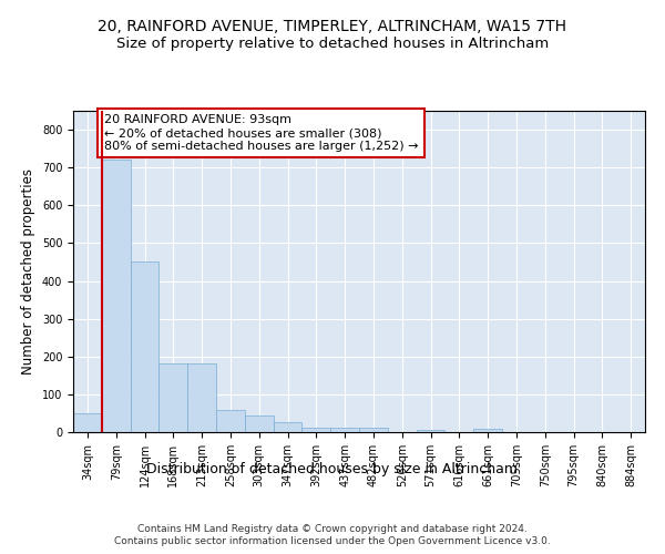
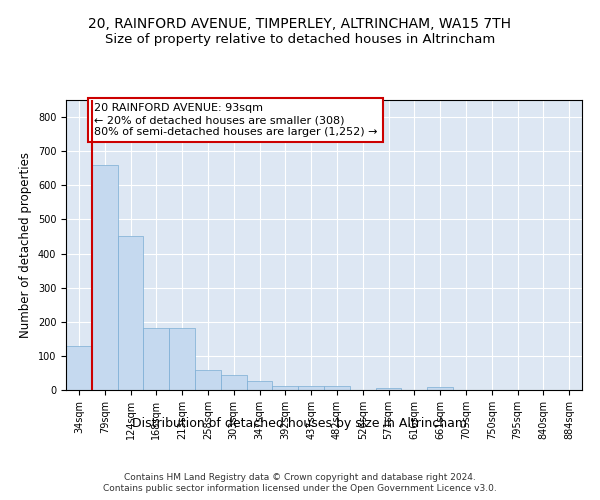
34sqm: 50 -> 128
79sqm: 720 -> 660
